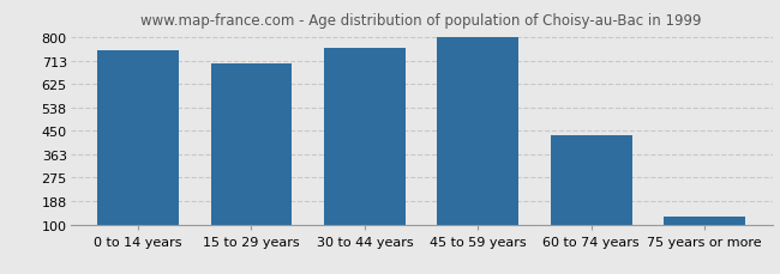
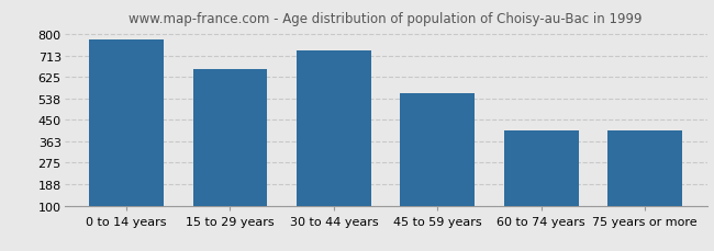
0 to 14 years: 750 -> 780
15 to 29 years: 700 -> 655
30 to 44 years: 762 -> 735
45 to 59 years: 800 -> 560
60 to 74 years: 432 -> 405
75 years or more: 130 -> 405
